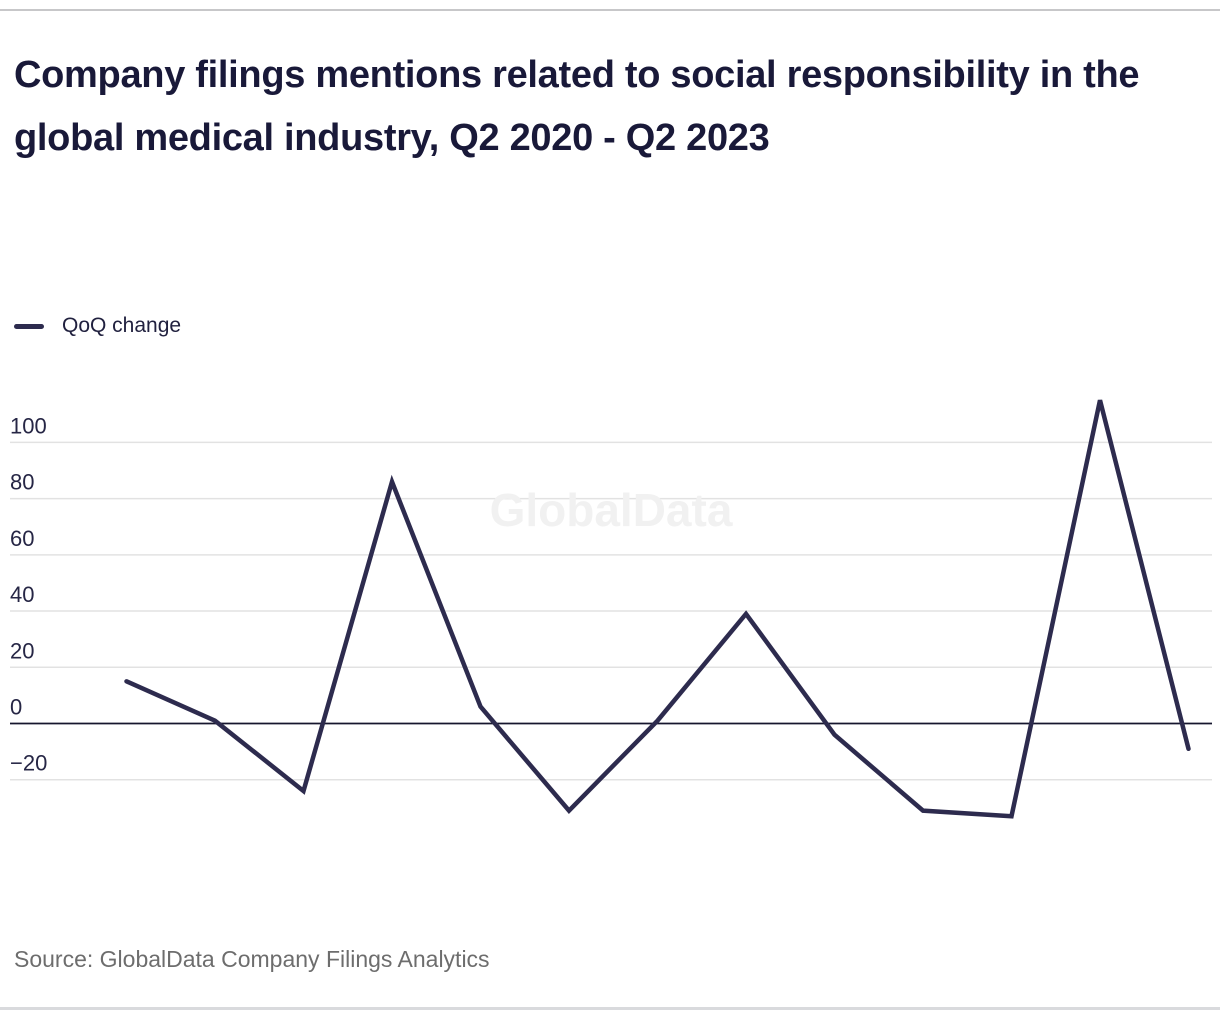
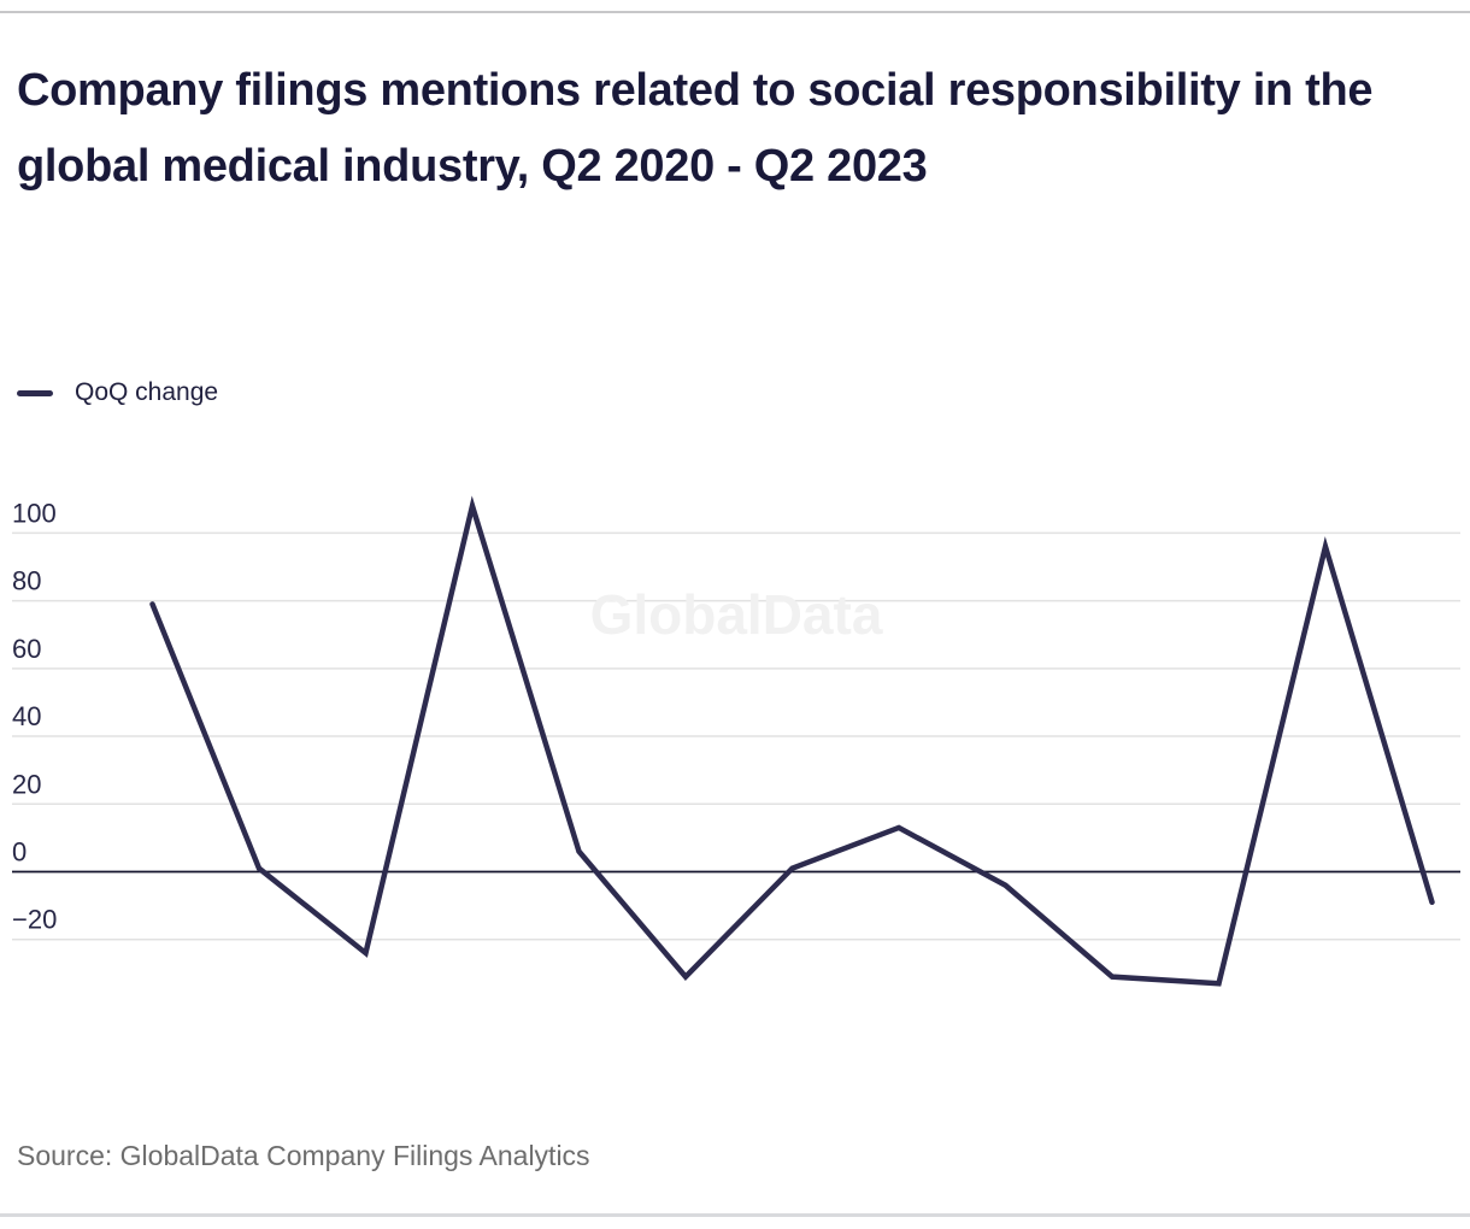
Q2 2020: 15 -> 79
Q1 2021: 86 -> 108
Q1 2022: 39 -> 13
Q1 2023: 115 -> 96
